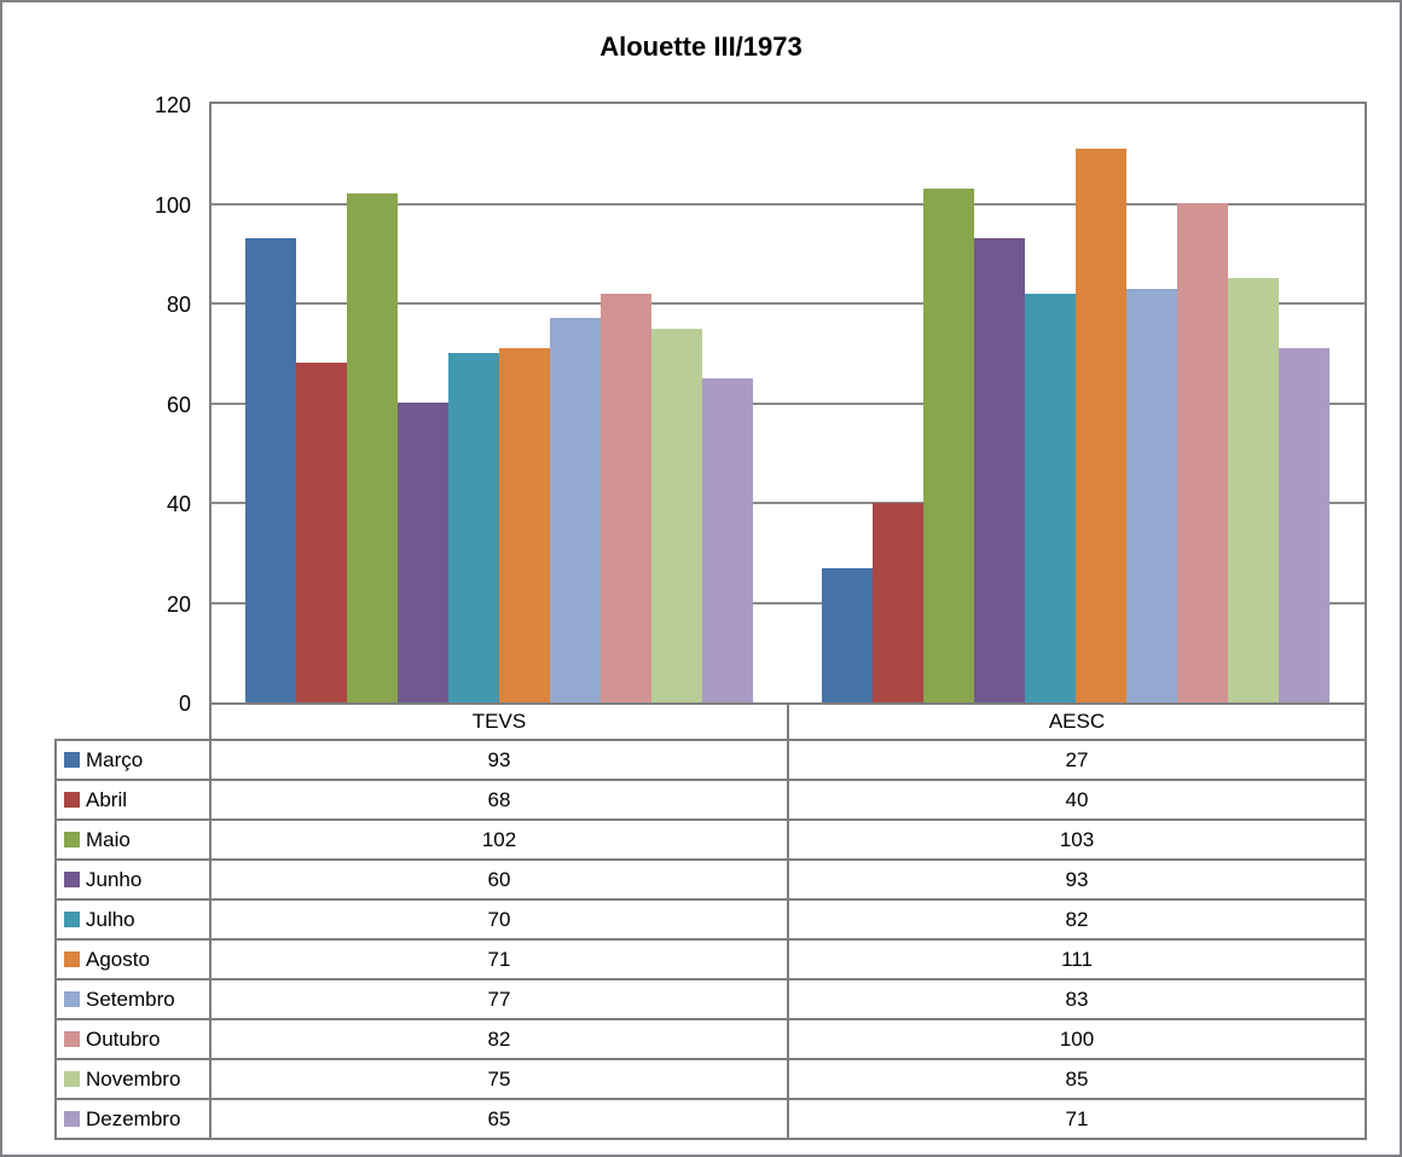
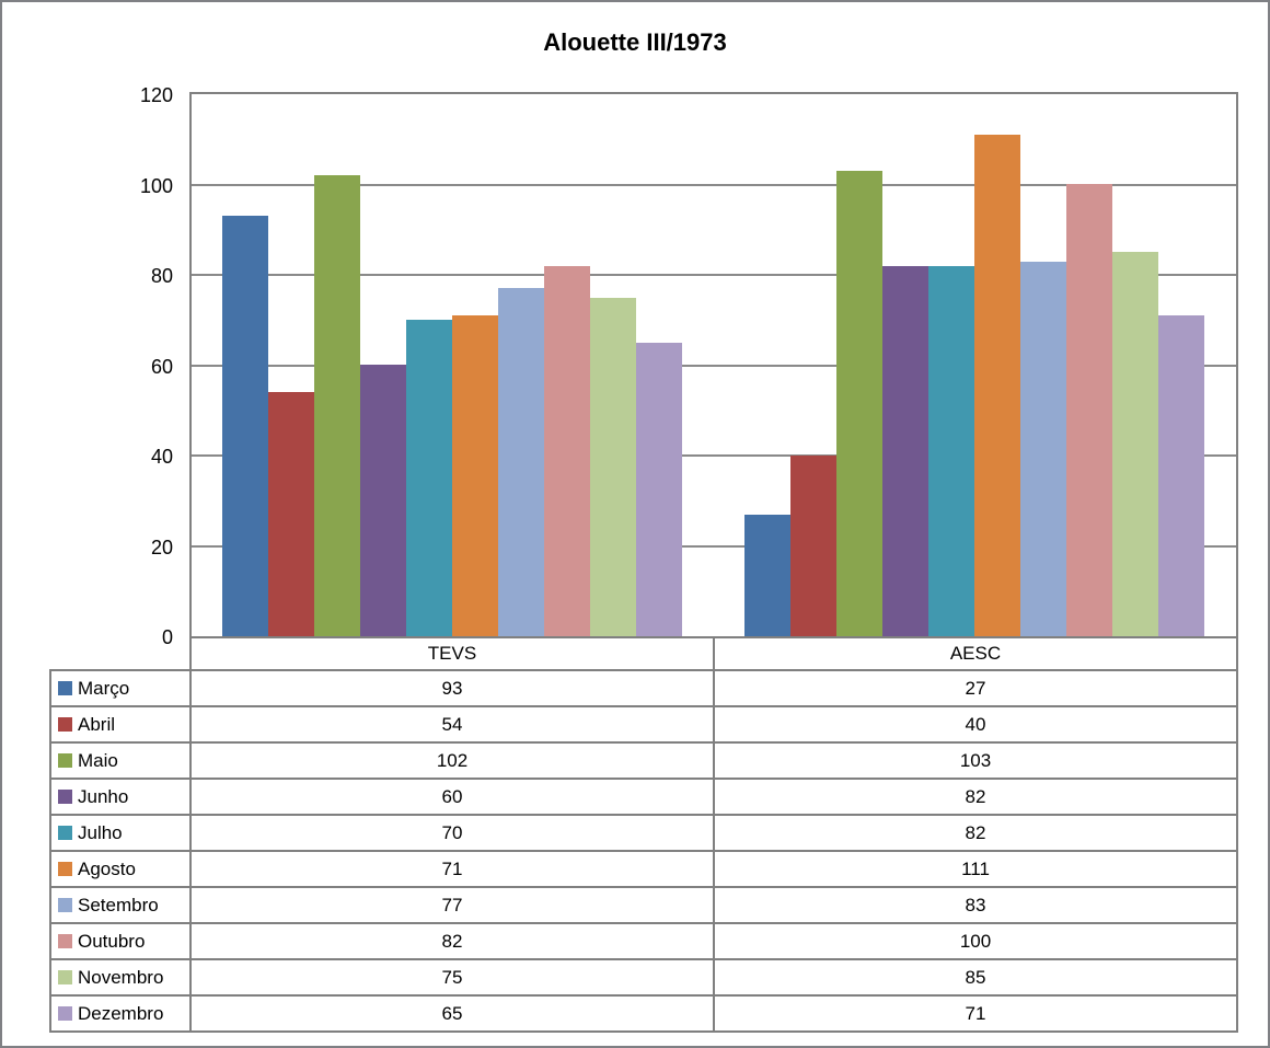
Abril/TEVS: 68 -> 54
Junho/AESC: 93 -> 82
